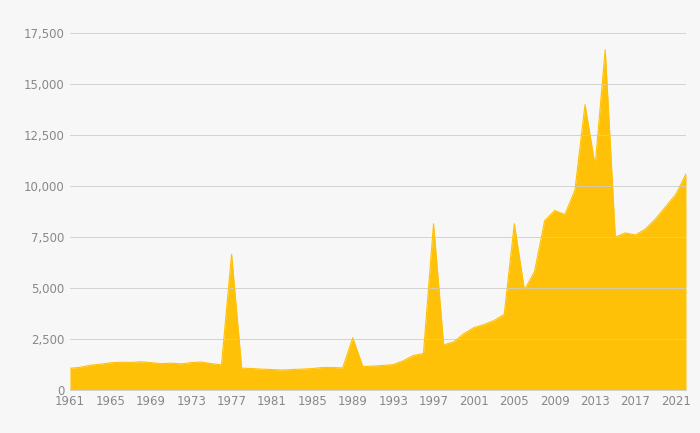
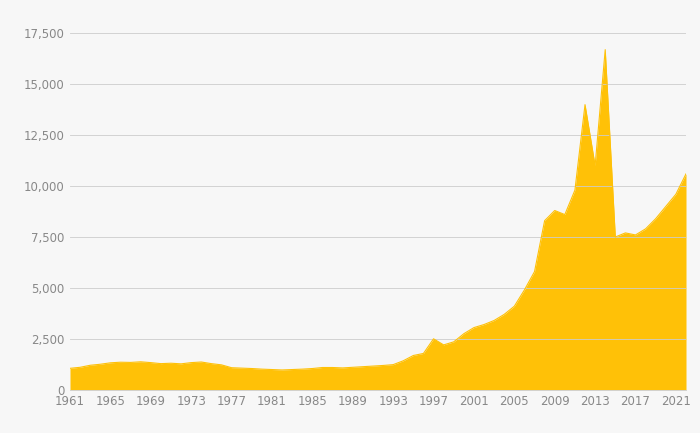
1977: 6,650 -> 1,080
1989: 2,550 -> 1,100
1997: 8,150 -> 2,500
2005: 8,150 -> 4,100
